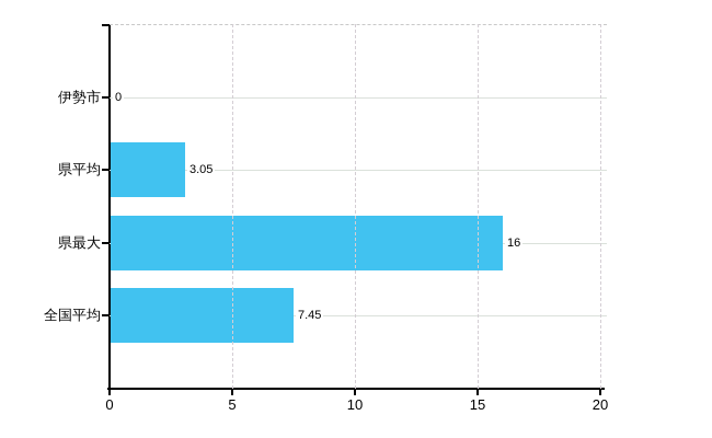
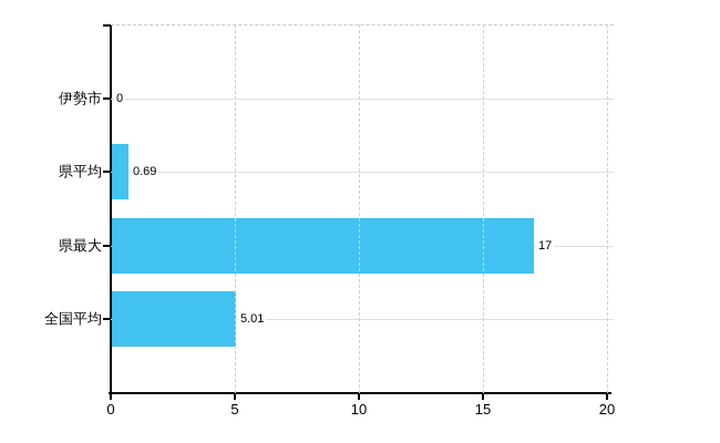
県平均: 3.05 -> 0.69
県最大: 16 -> 17
全国平均: 7.45 -> 5.01
